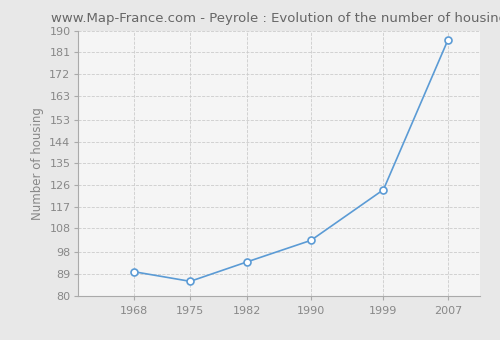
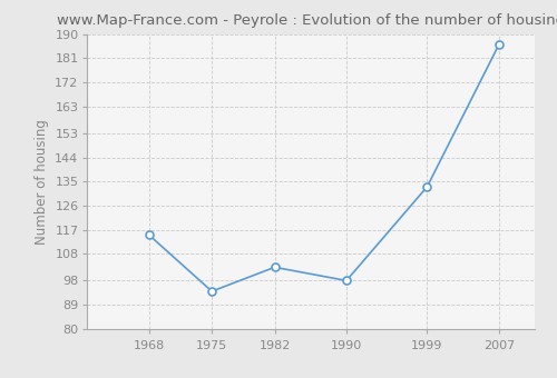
1968: 90 -> 115
1975: 86 -> 94
1982: 94 -> 103
1990: 103 -> 98
1999: 124 -> 133
